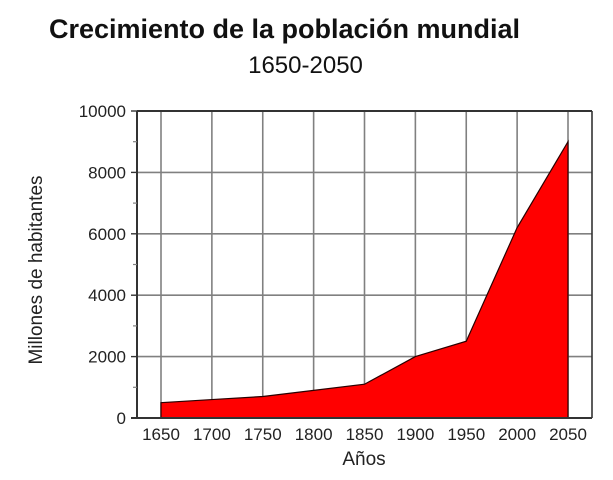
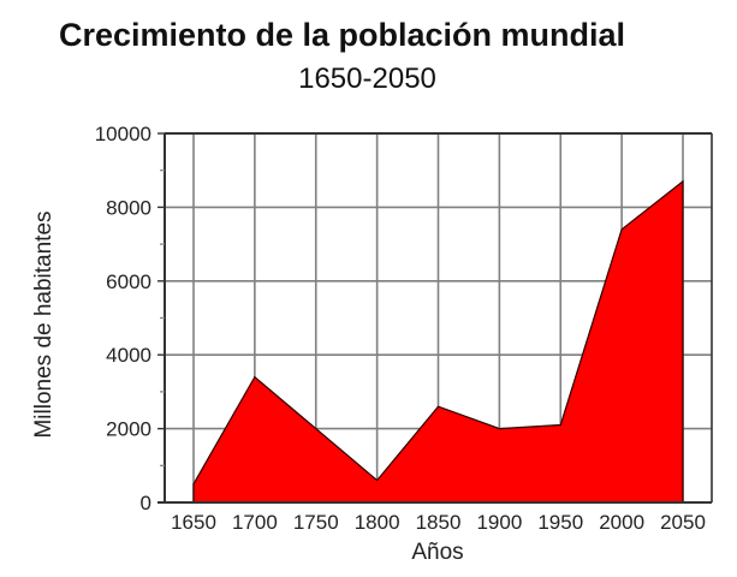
1700: 600 -> 3400
1750: 700 -> 2000
1800: 900 -> 600
1850: 1100 -> 2600
1950: 2500 -> 2100
2000: 6200 -> 7400
2050: 9000 -> 8700
